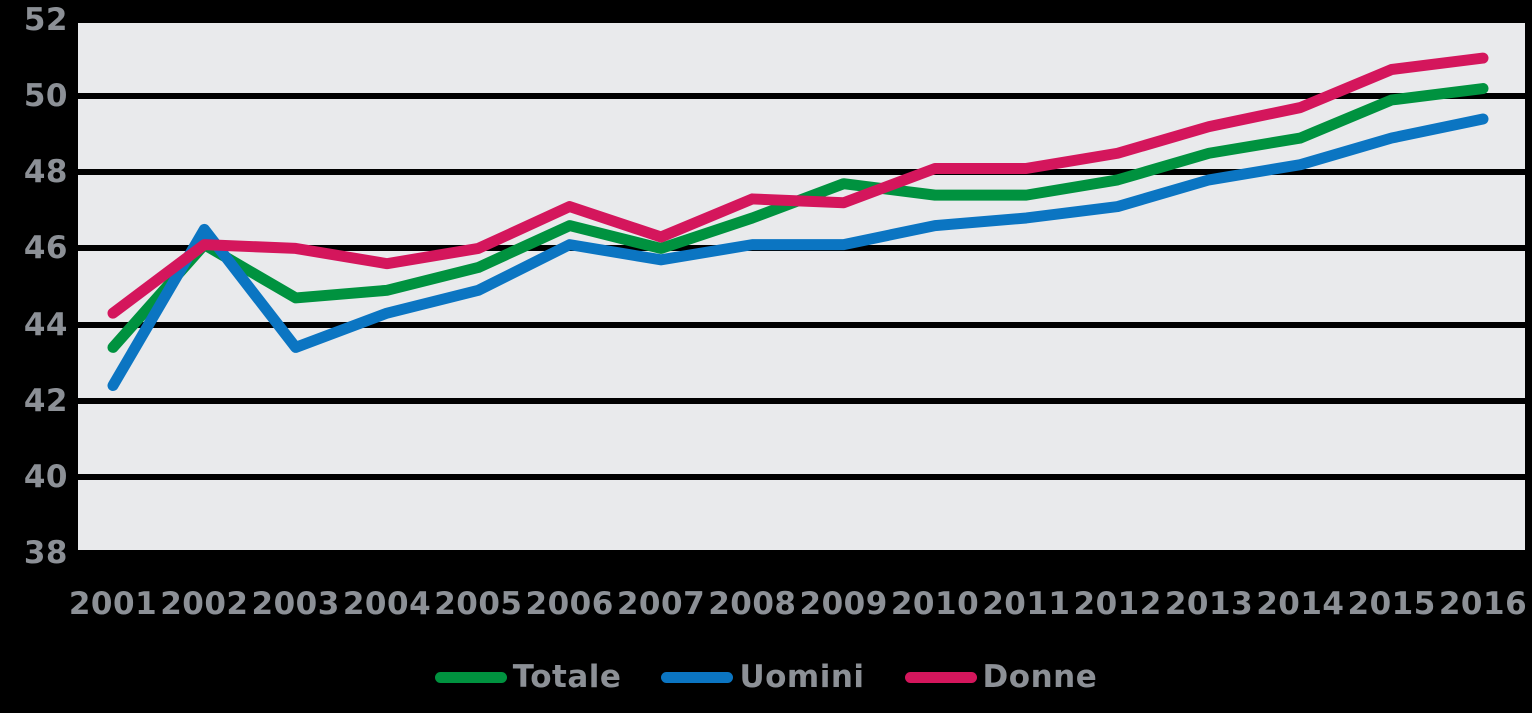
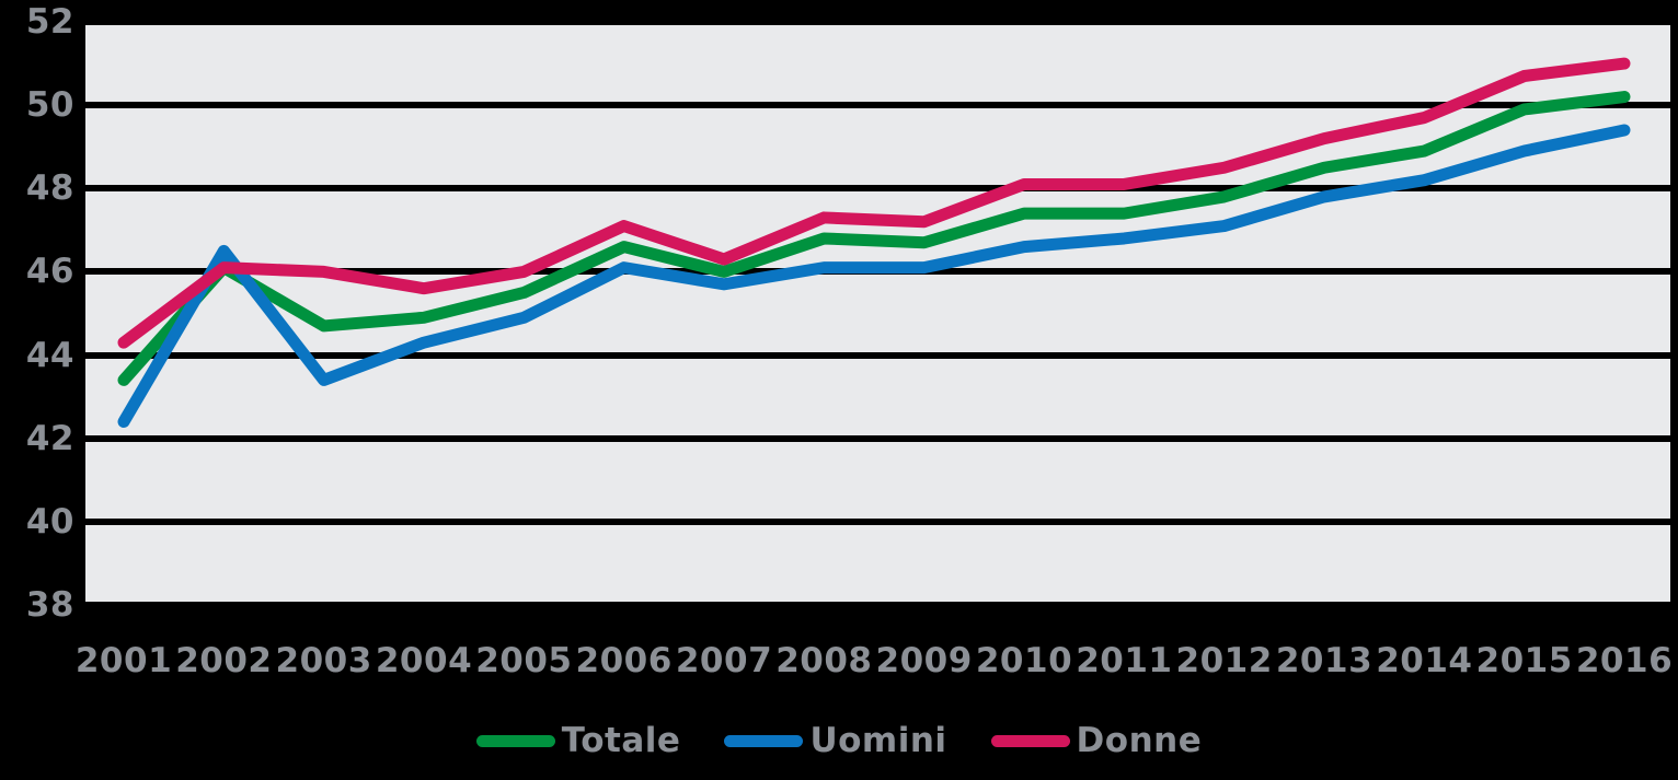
Totale/2009: 47.7 -> 46.7
